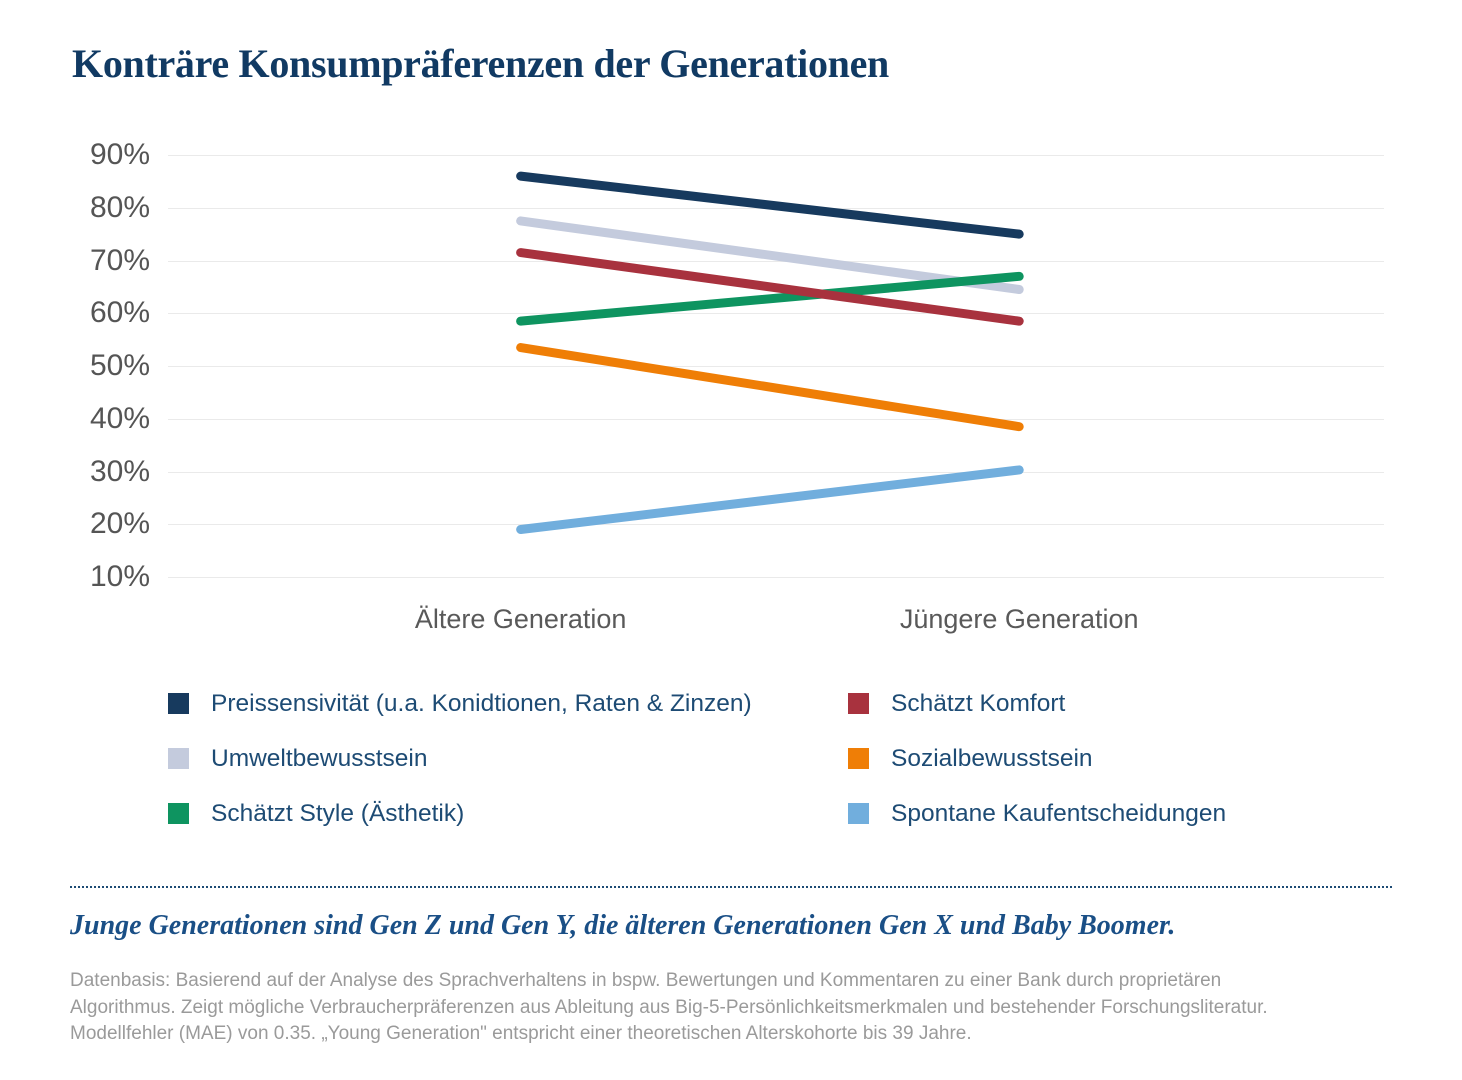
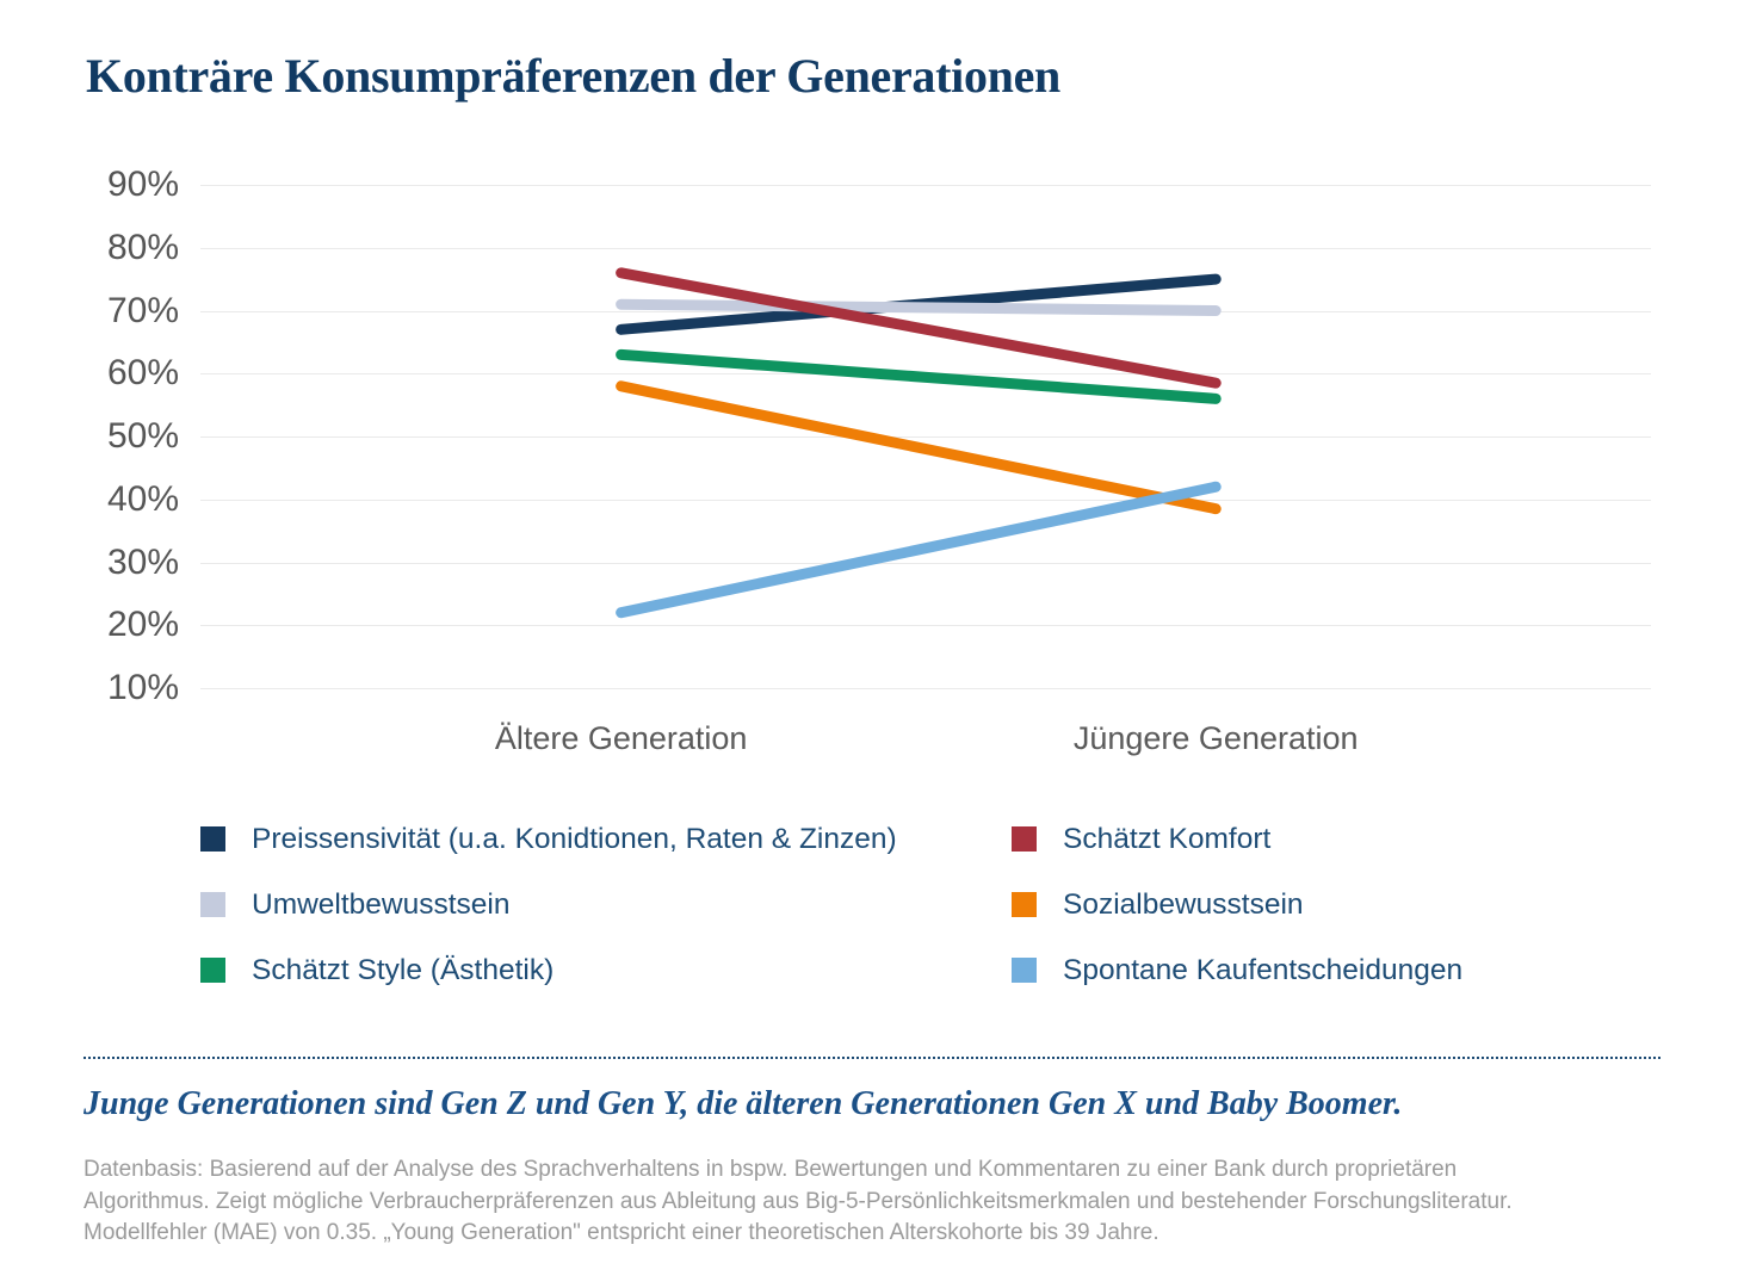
Preissensivität (u.a. Konidtionen, Raten & Zinzen)/Ältere Generation: 86% -> 67%
Umweltbewusstsein/Ältere Generation: 78% -> 71%
Schätzt Style (Ästhetik)/Ältere Generation: 58% -> 63%
Schätzt Komfort/Ältere Generation: 72% -> 76%
Sozialbewusstsein/Ältere Generation: 54% -> 58%
Spontane Kaufentscheidungen/Ältere Generation: 19% -> 22%
Umweltbewusstsein/Jüngere Generation: 64% -> 70%
Schätzt Style (Ästhetik)/Jüngere Generation: 67% -> 56%
Spontane Kaufentscheidungen/Jüngere Generation: 30% -> 42%
